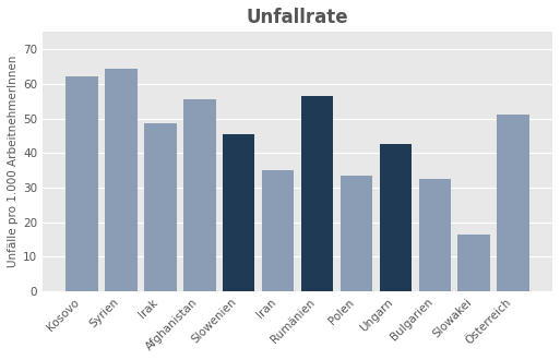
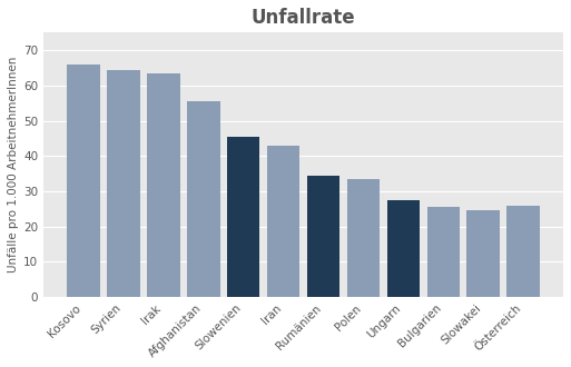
Kosovo: 62.0 -> 66.0
Irak: 48.5 -> 63.5
Iran: 35.0 -> 43.0
Rumänien: 56.5 -> 34.5
Ungarn: 42.5 -> 27.5
Bulgarien: 32.5 -> 25.5
Slowakei: 16.5 -> 24.5
Österreich: 51.0 -> 26.0
